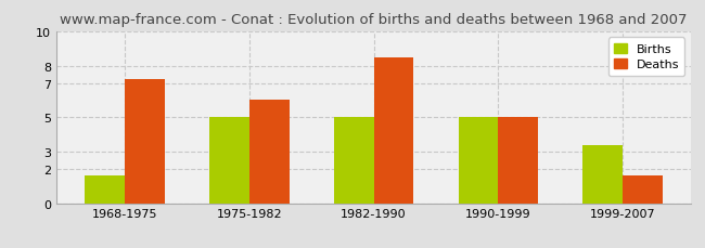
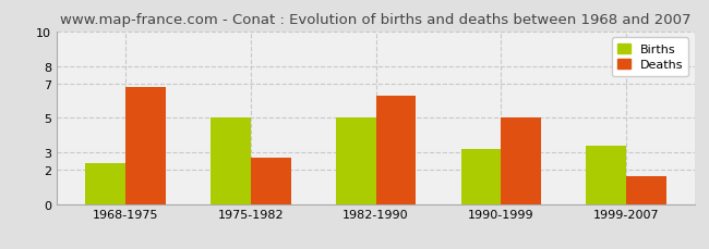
Births/1968-1975: 1.6 -> 2.4
Deaths/1968-1975: 7.2 -> 6.8
Deaths/1975-1982: 6.0 -> 2.7
Deaths/1982-1990: 8.5 -> 6.3
Births/1990-1999: 5.0 -> 3.2
